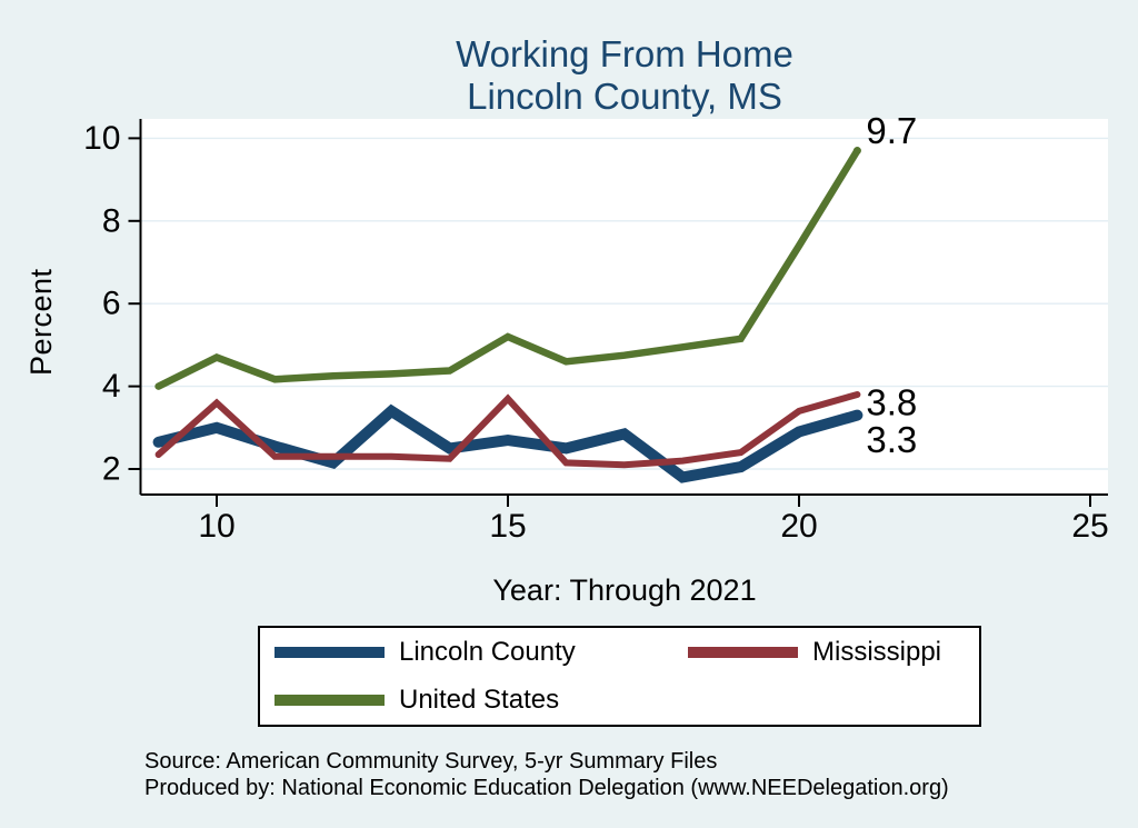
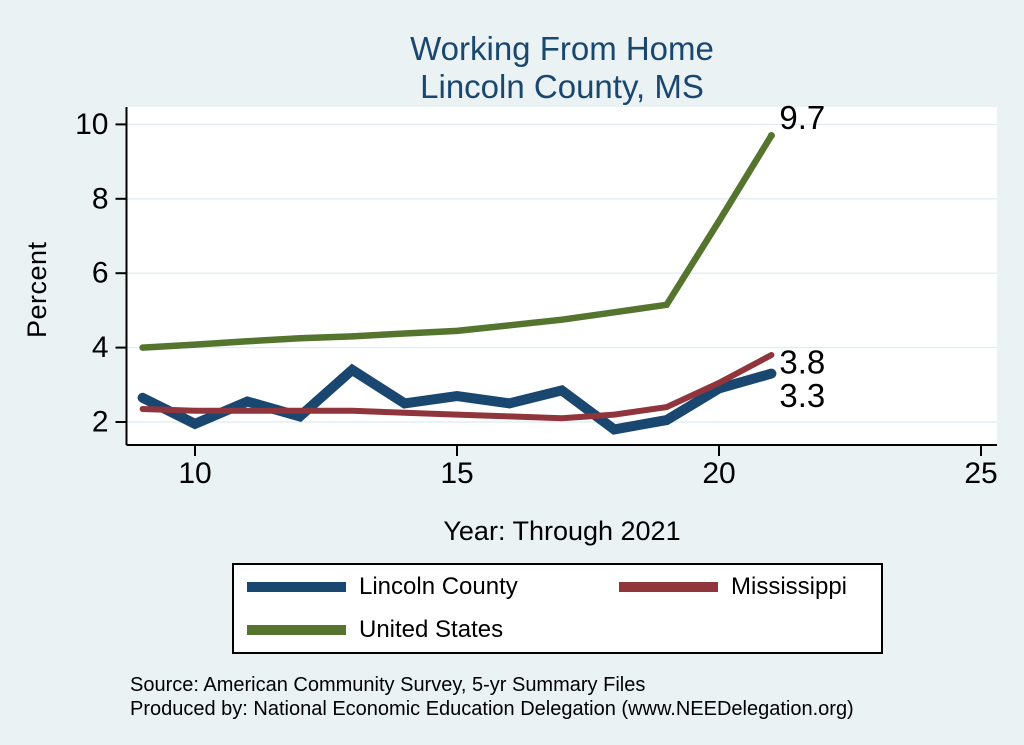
Lincoln County/10: 3.0 -> 1.9
Mississippi/10: 3.6 -> 2.3
United States/10: 4.7 -> 4.1
Mississippi/15: 3.7 -> 2.2
United States/15: 5.2 -> 4.5
Mississippi/20: 3.4 -> 3.0
